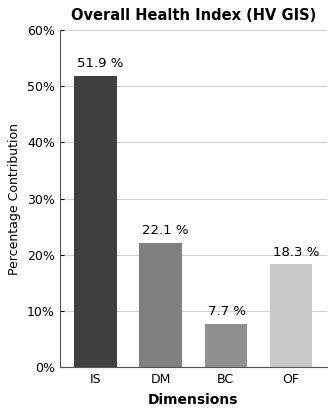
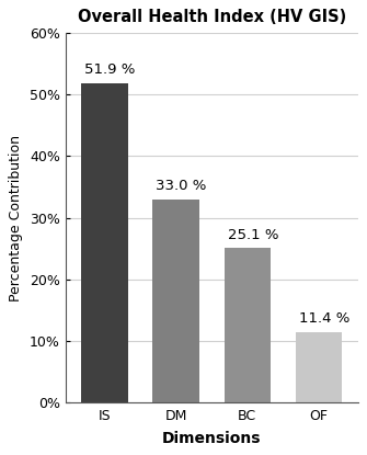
DM: 22.1 -> 33.0
BC: 7.7 -> 25.1
OF: 18.3 -> 11.4
